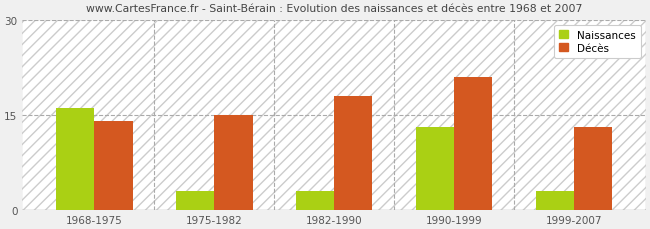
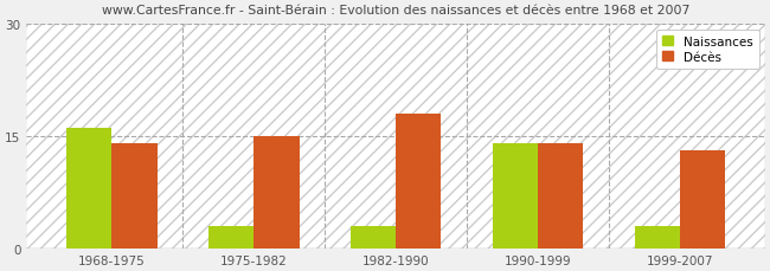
Naissances/1990-1999: 13 -> 14
Décès/1990-1999: 21 -> 14
